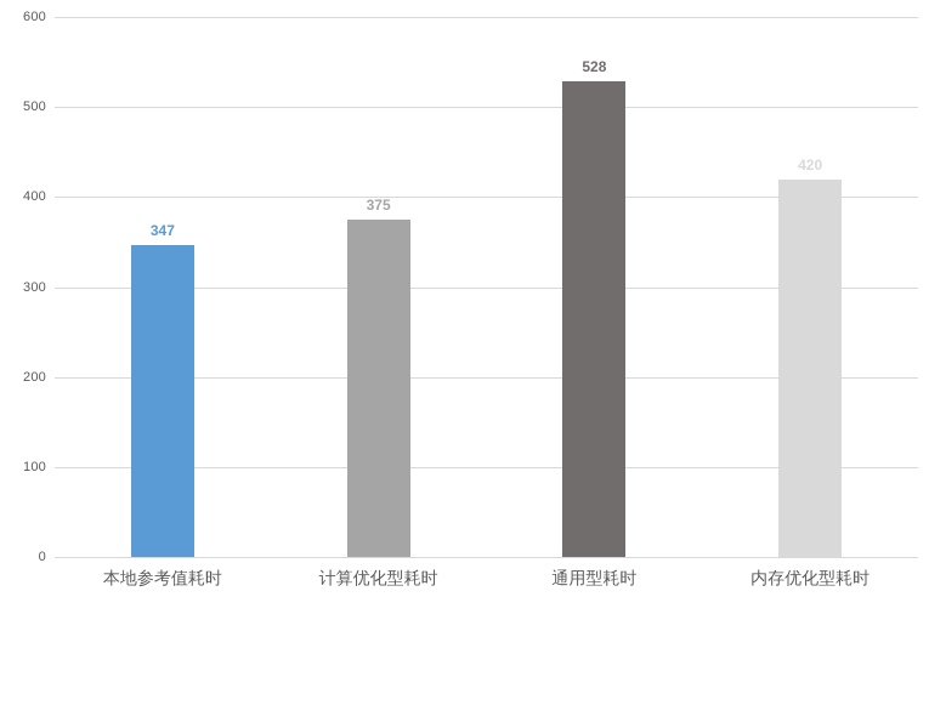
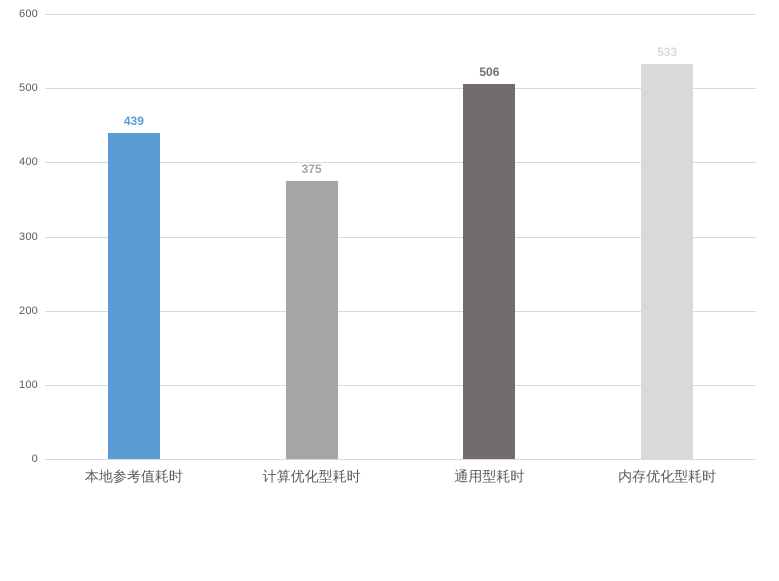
本地参考值耗时: 347 -> 439
通用型耗时: 528 -> 506
内存优化型耗时: 420 -> 533
